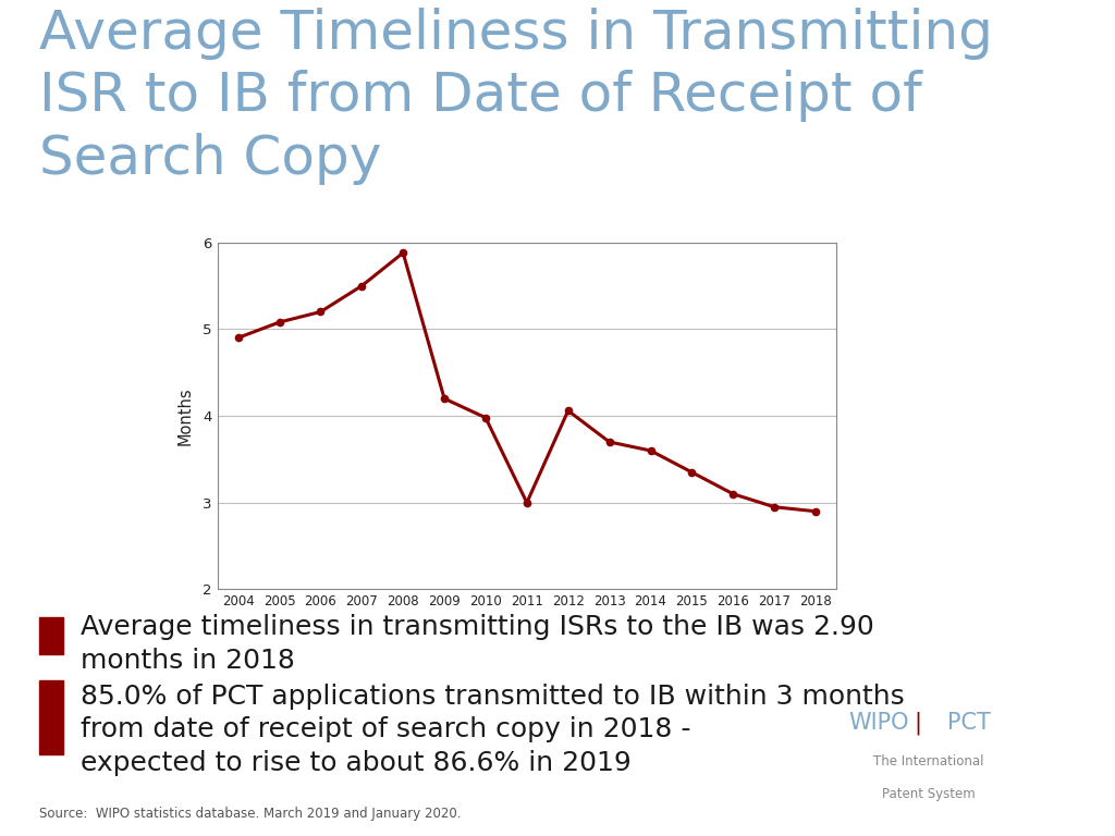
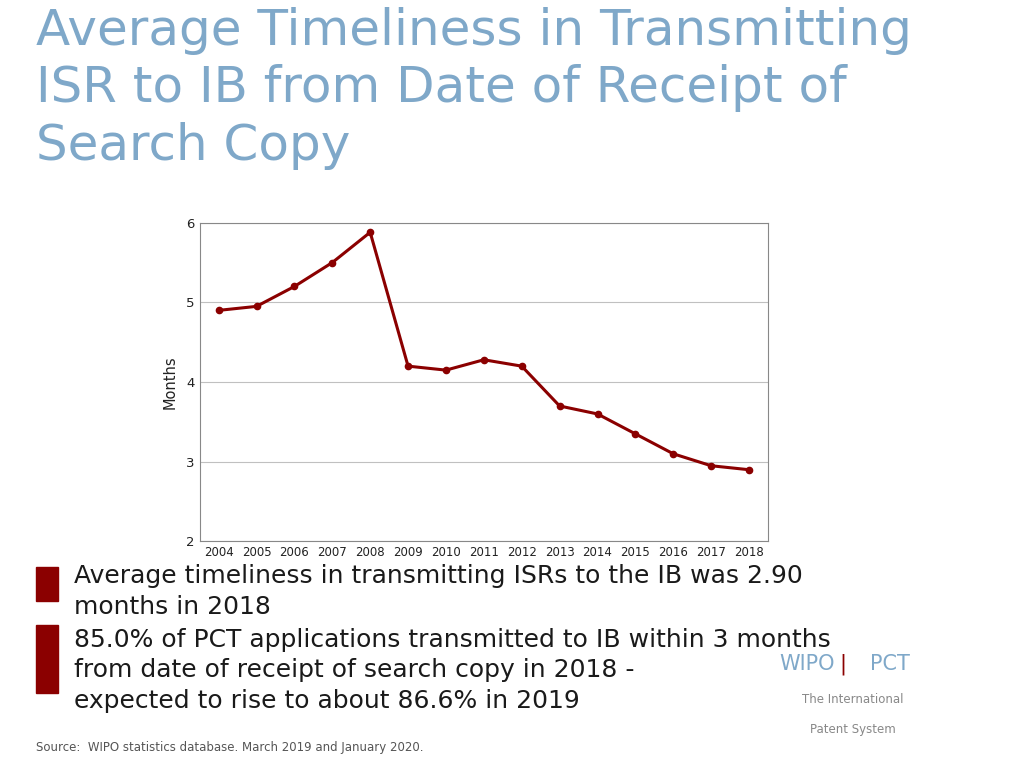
2005: 5.08 -> 4.95
2010: 3.98 -> 4.15
2011: 3.00 -> 4.28
2012: 4.06 -> 4.20
